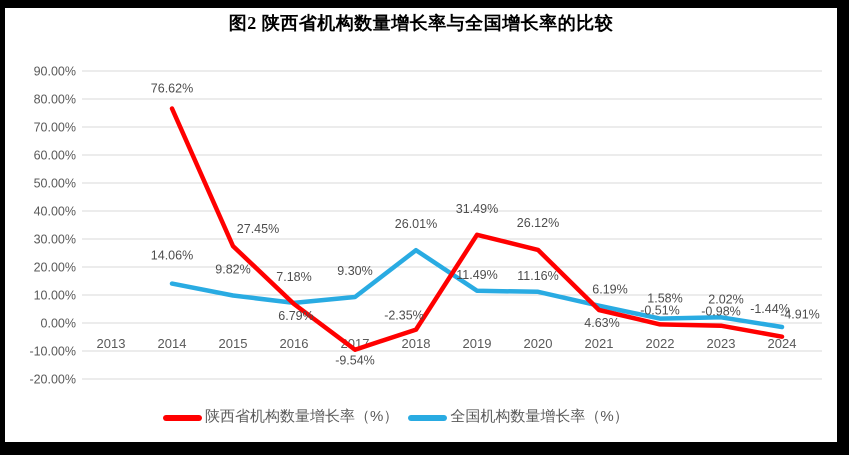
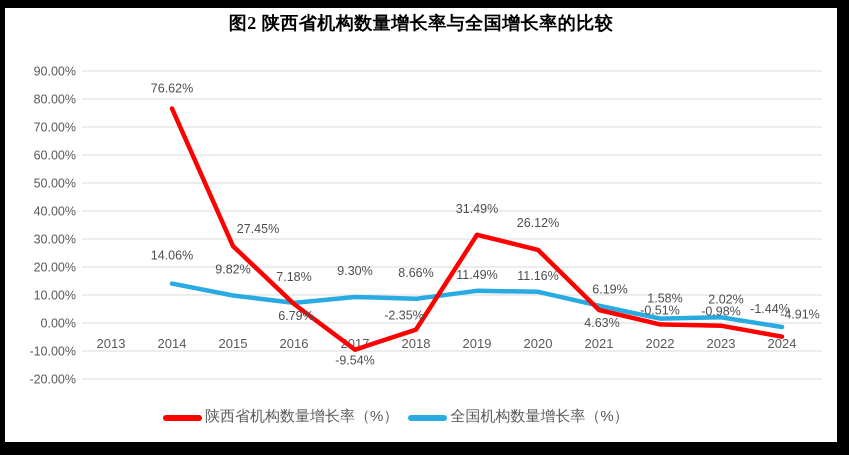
全国机构数量增长率（%）/2018: 26.01% -> 8.66%
